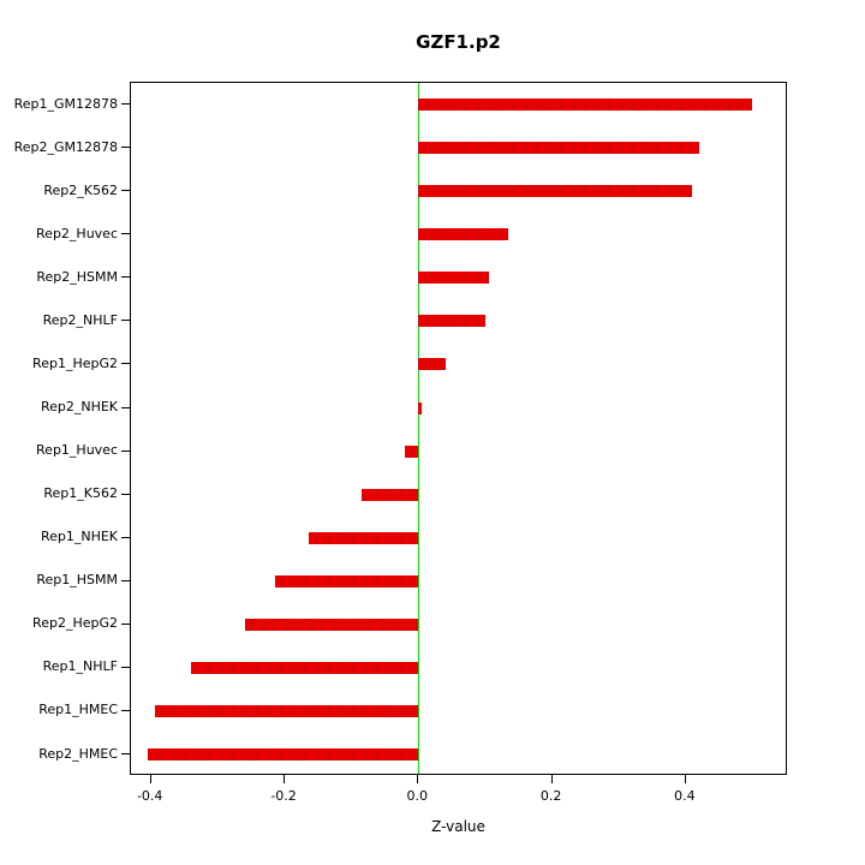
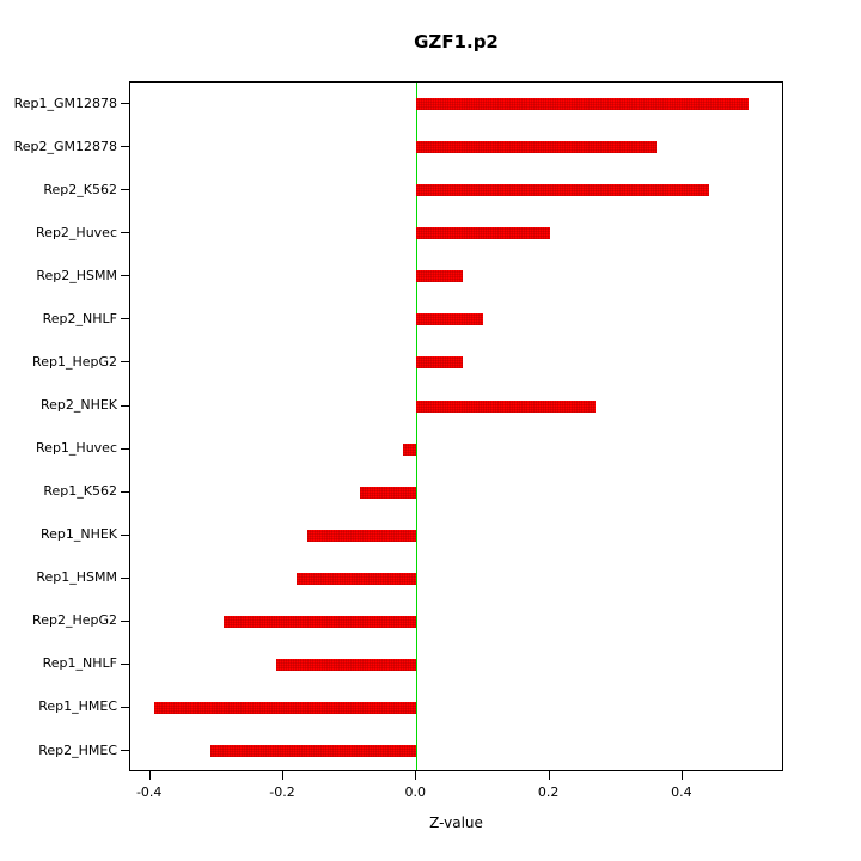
Rep2_GM12878: 0.42 -> 0.36
Rep2_K562: 0.41 -> 0.44
Rep2_Huvec: 0.14 -> 0.20
Rep2_HSMM: 0.10 -> 0.07
Rep1_HepG2: 0.04 -> 0.07
Rep2_NHEK: 0.01 -> 0.27
Rep1_HSMM: -0.21 -> -0.18
Rep2_HepG2: -0.26 -> -0.29
Rep1_NHLF: -0.34 -> -0.21
Rep2_HMEC: -0.41 -> -0.31
